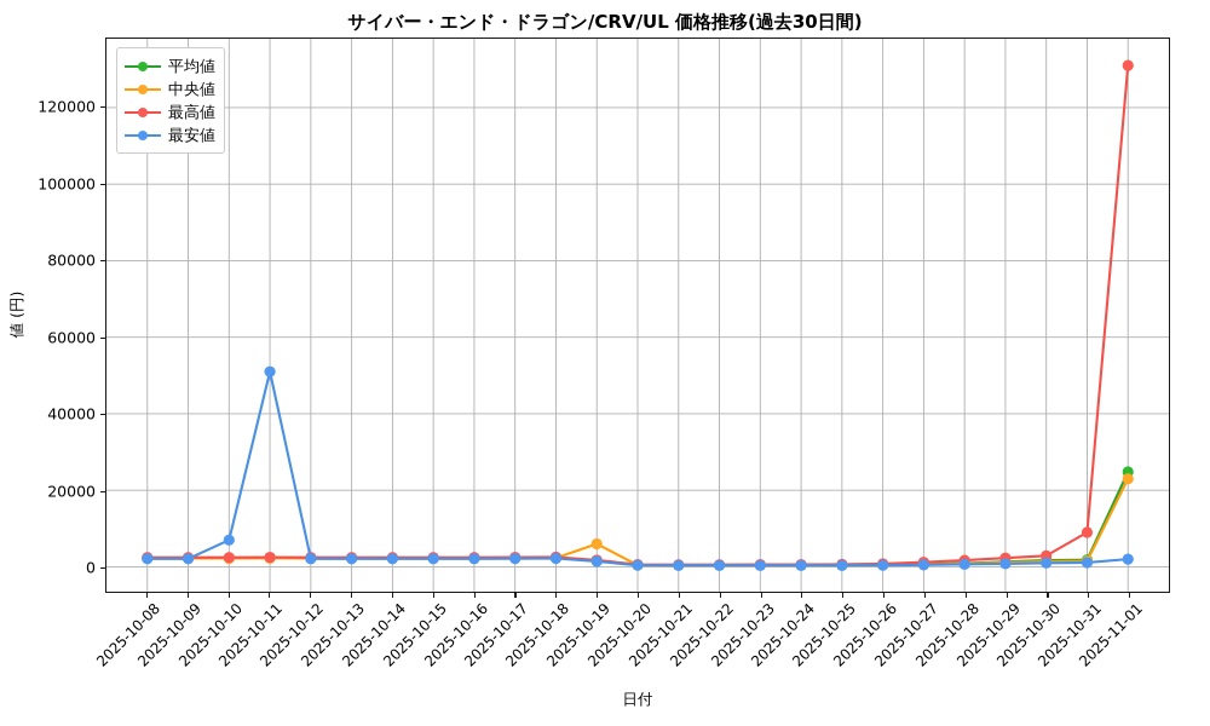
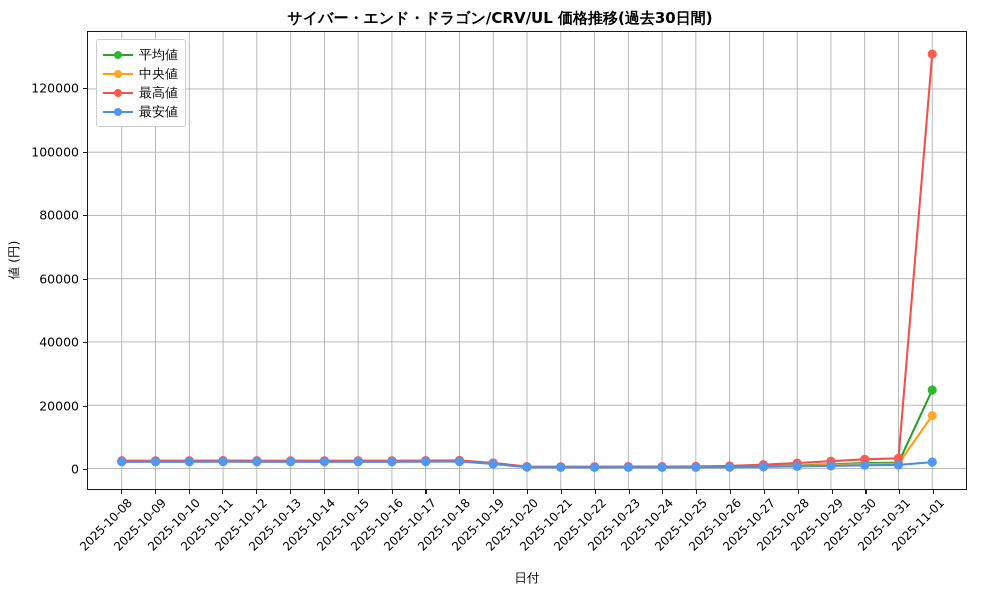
最安値/2025-10-10: 7000 -> 2000
最安値/2025-10-11: 51000 -> 2000
中央値/2025-10-19: 6000 -> 2000
最高値/2025-10-31: 9000 -> 3000
中央値/2025-11-01: 23000 -> 17000
